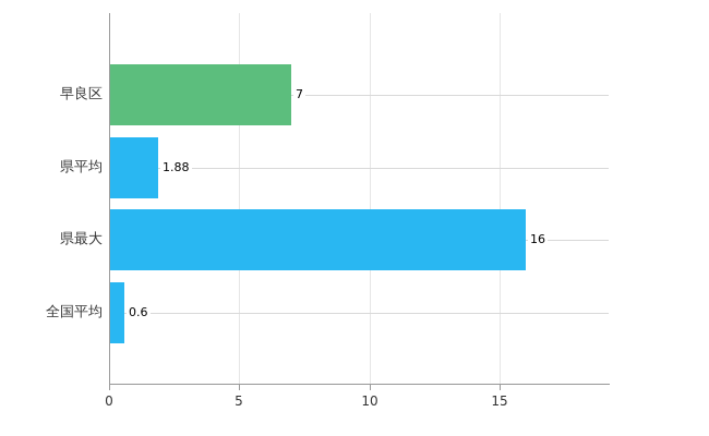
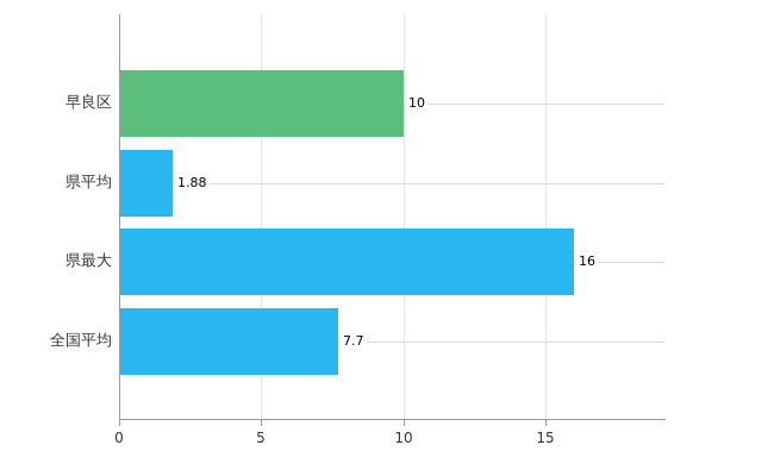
早良区: 7 -> 10
全国平均: 0.6 -> 7.7
